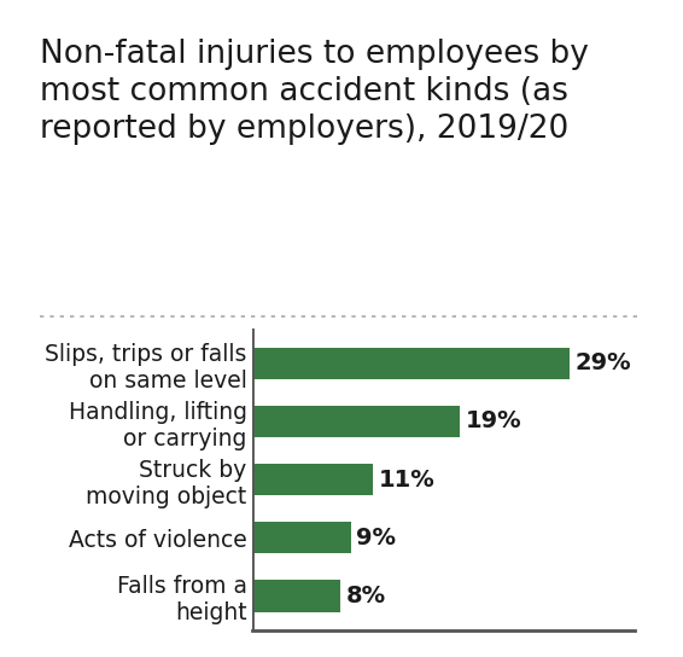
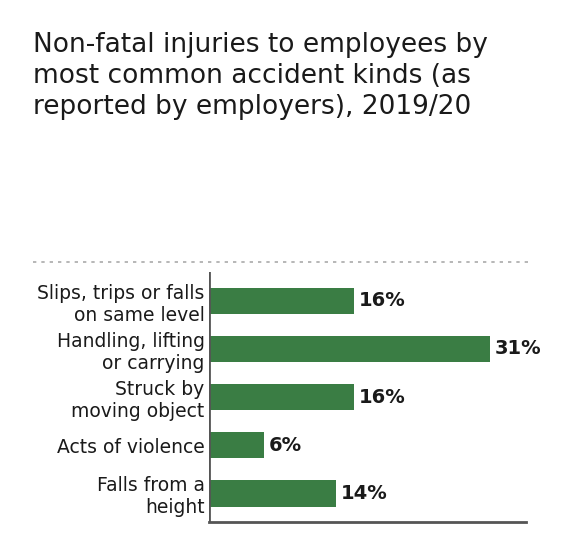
Slips, trips or falls on same level: 29% -> 16%
Handling, lifting or carrying: 19% -> 31%
Struck by moving object: 11% -> 16%
Acts of violence: 9% -> 6%
Falls from a height: 8% -> 14%
